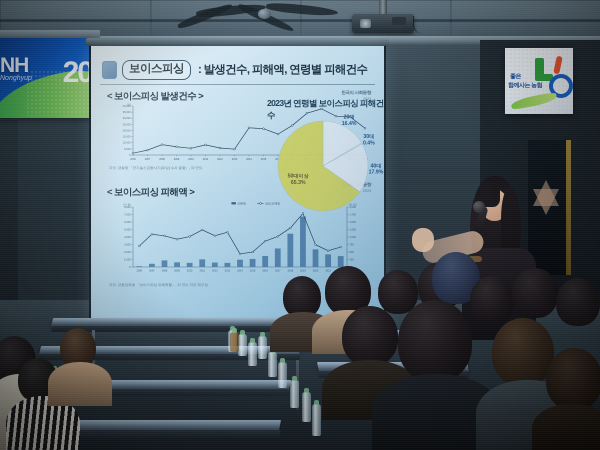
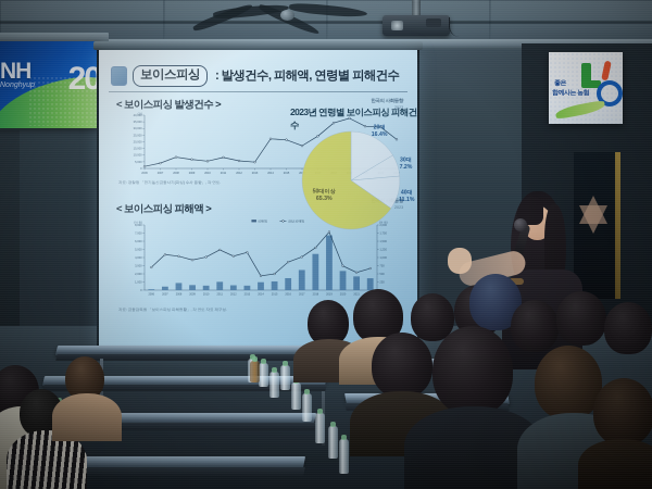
2023년 연령별 보이스피싱 피해건수/30대: 0.4% -> 7.2%
2023년 연령별 보이스피싱 피해건수/40대: 17.9% -> 11.1%
